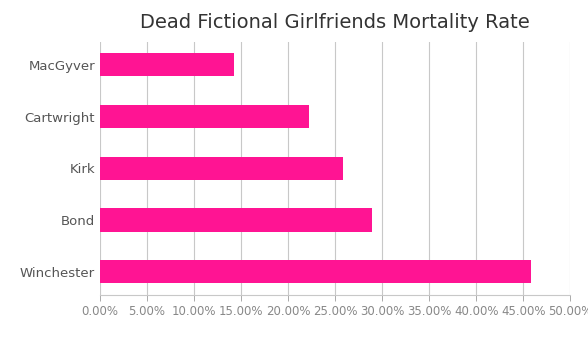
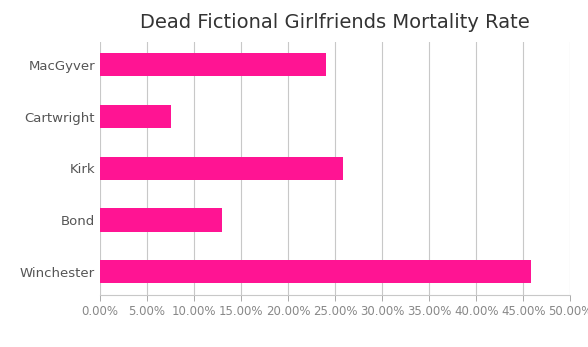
MacGyver: 14.3% -> 24.0%
Cartwright: 22.2% -> 7.6%
Bond: 28.9% -> 13.0%
